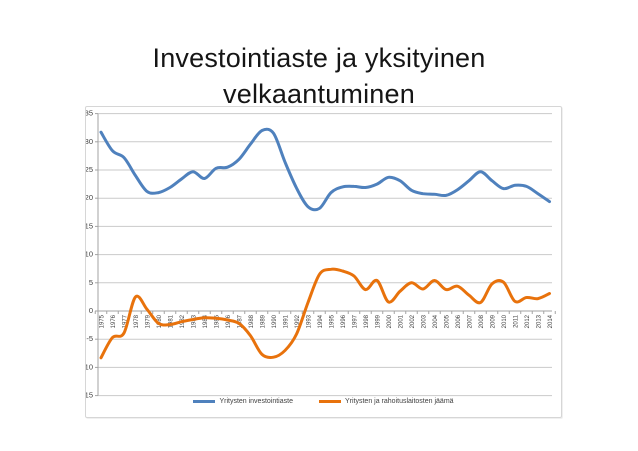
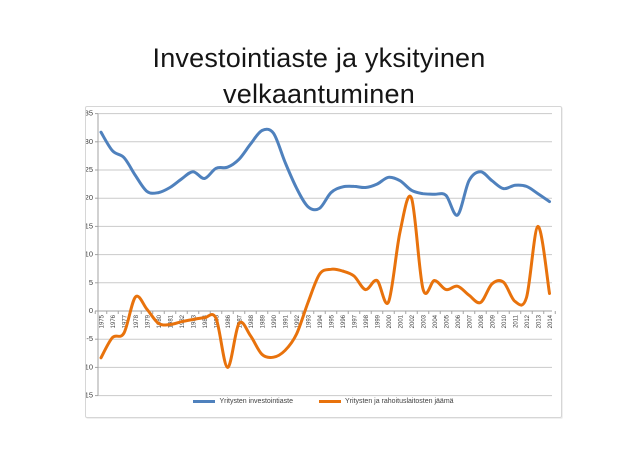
Yritysten ja rahoituslaitosten jäämä/1986: -2 -> -10
Yritysten ja rahoituslaitosten jäämä/2001: 4 -> 14
Yritysten ja rahoituslaitosten jäämä/2002: 5 -> 20
Yritysten investointiaste/2006: 22 -> 17
Yritysten ja rahoituslaitosten jäämä/2013: 2 -> 15
